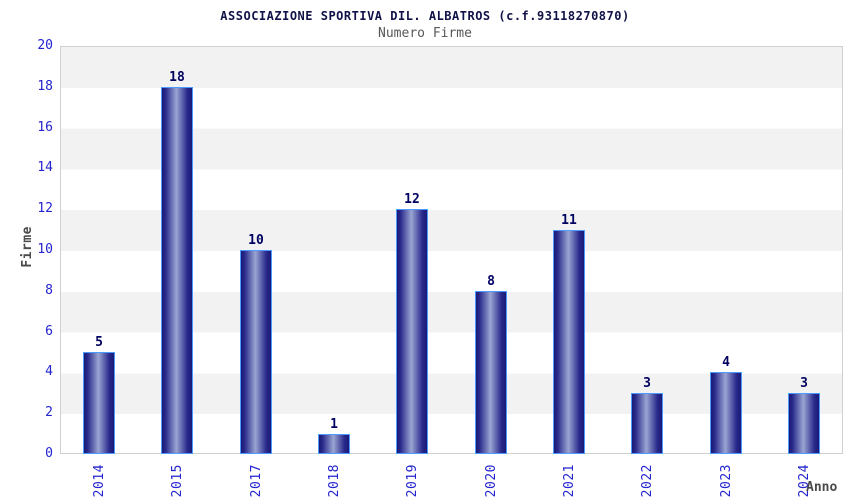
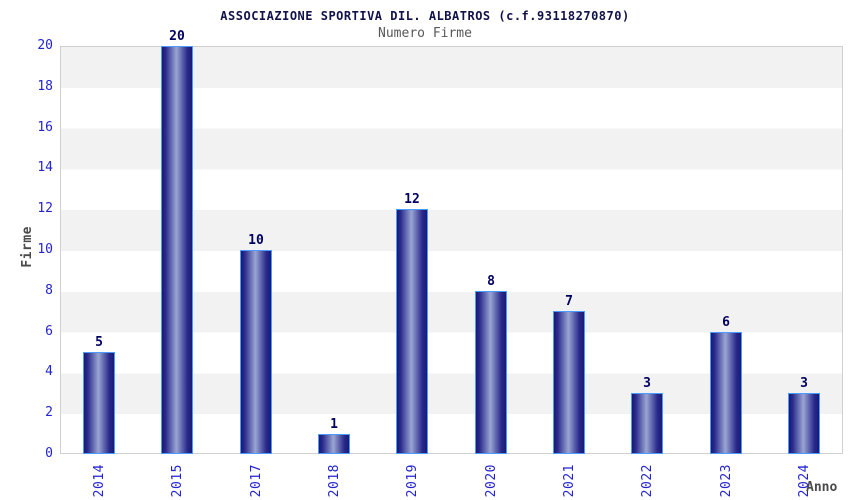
2015: 18 -> 20
2021: 11 -> 7
2023: 4 -> 6
